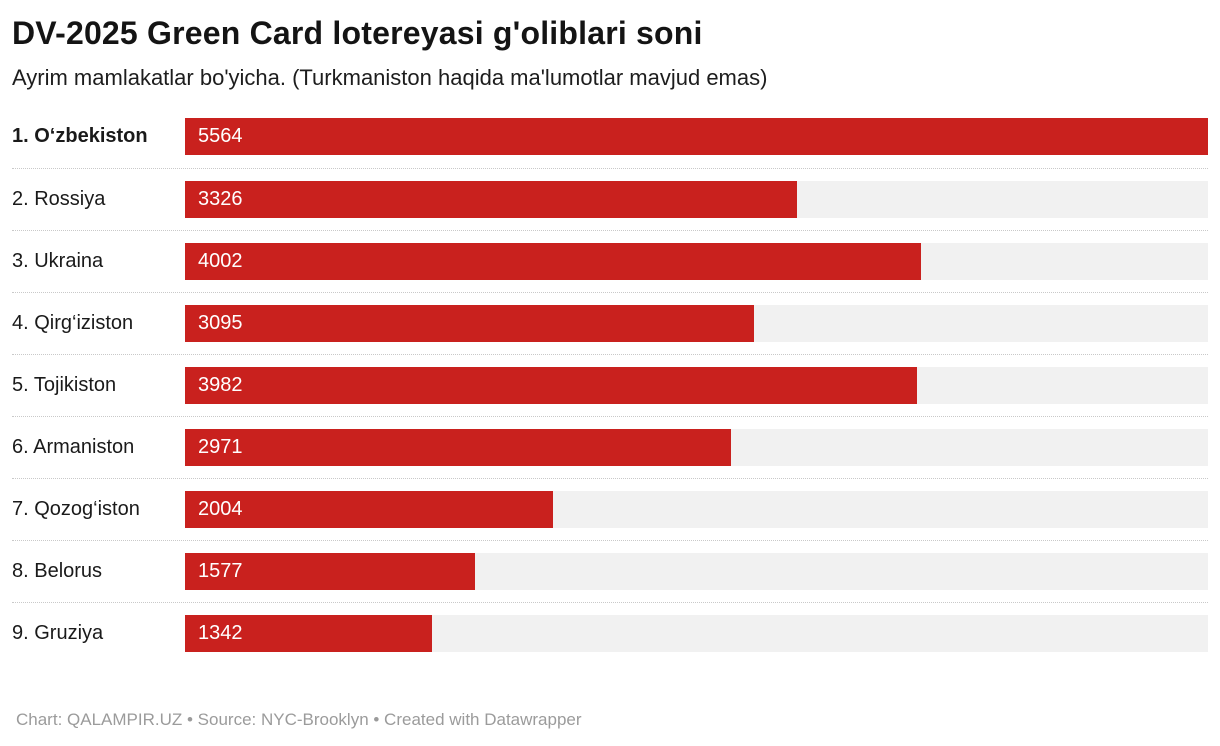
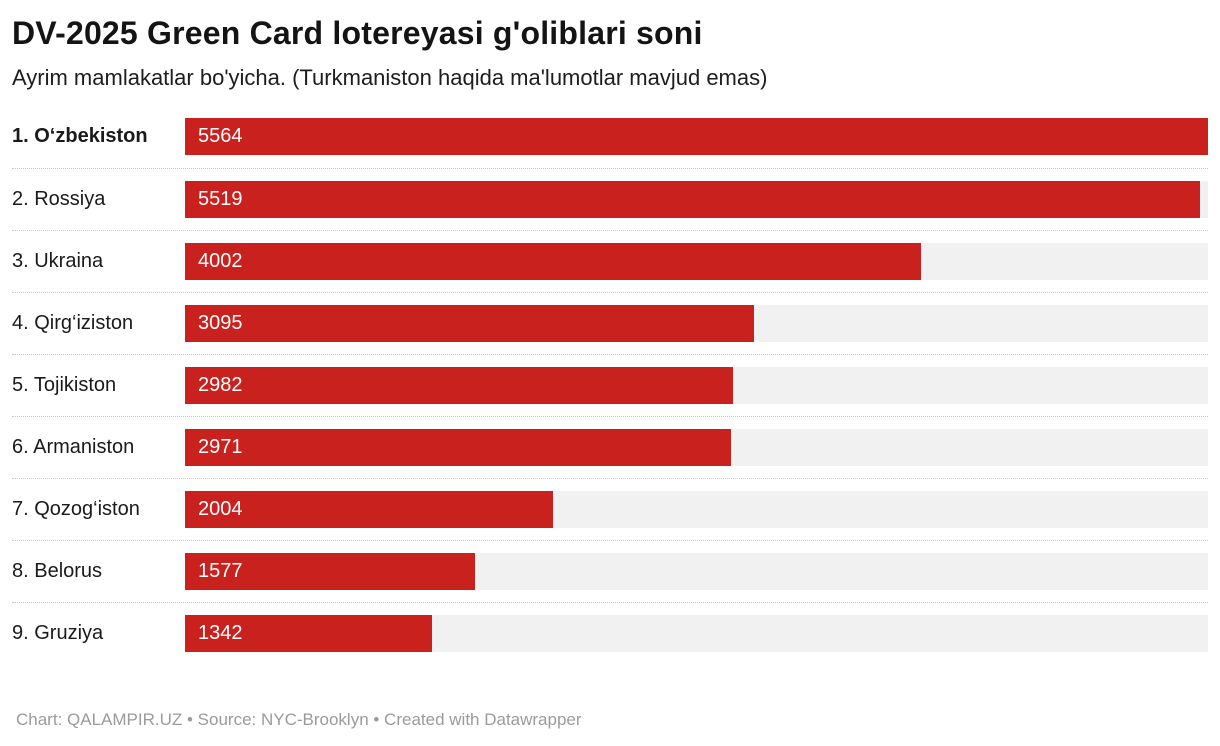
2. Rossiya: 3326 -> 5519
5. Tojikiston: 3982 -> 2982
